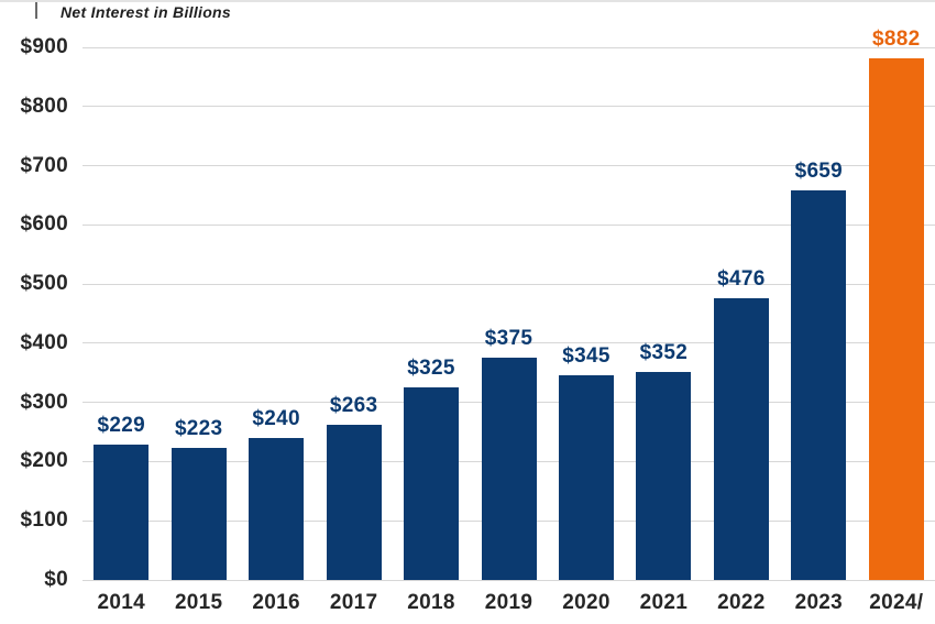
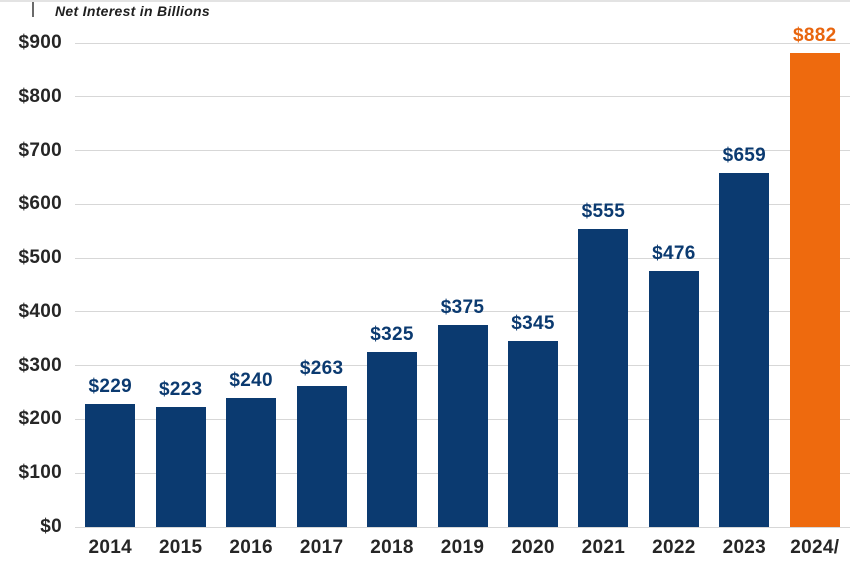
2021: $352 -> $555
